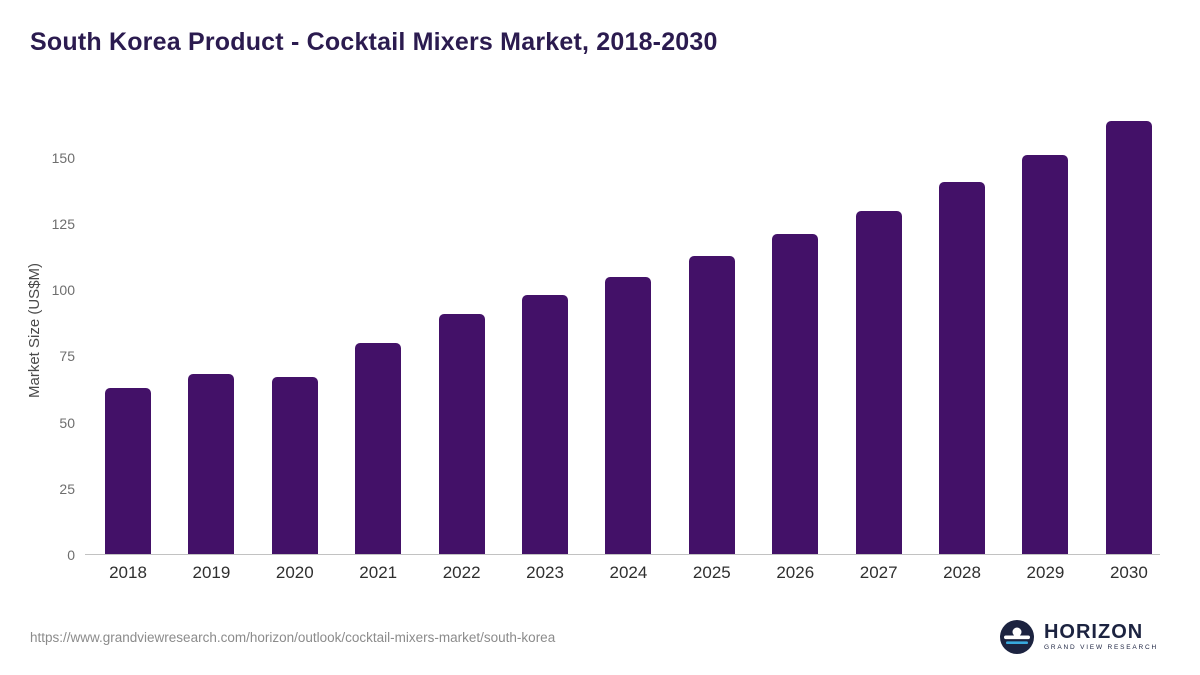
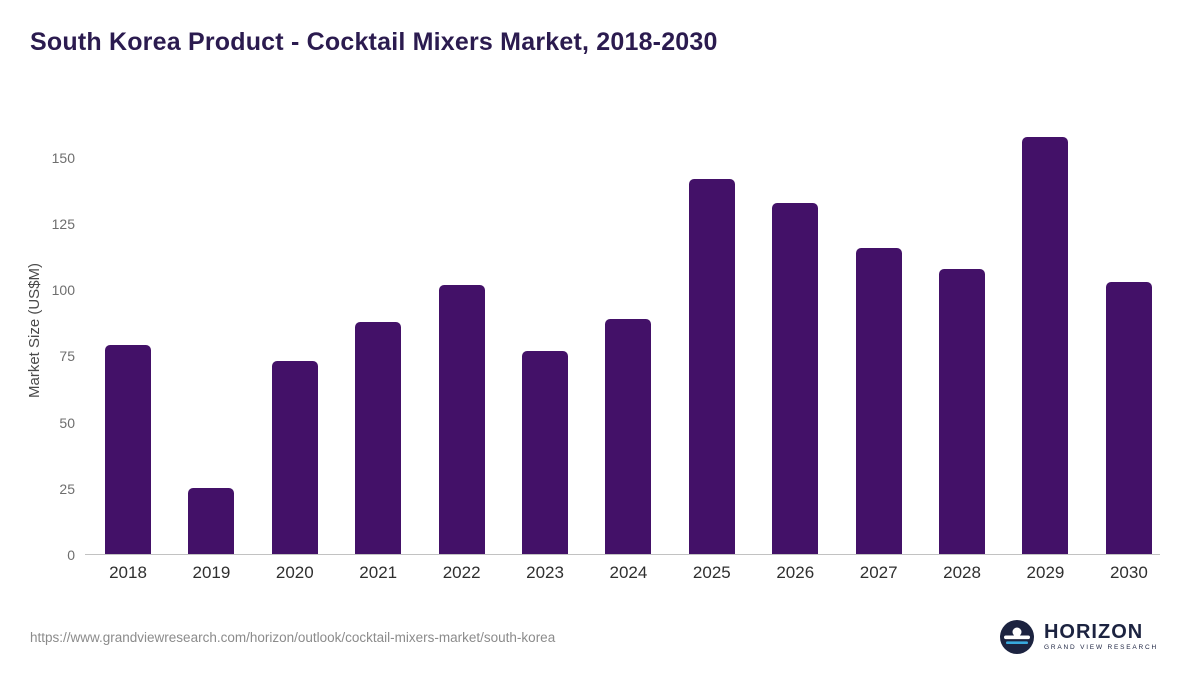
2018: 63 -> 79
2019: 68 -> 25
2020: 67 -> 73
2021: 80 -> 88
2022: 91 -> 102
2023: 98 -> 77
2024: 105 -> 89
2025: 113 -> 142
2026: 121 -> 133
2027: 130 -> 116
2028: 141 -> 108
2029: 151 -> 158
2030: 164 -> 103
